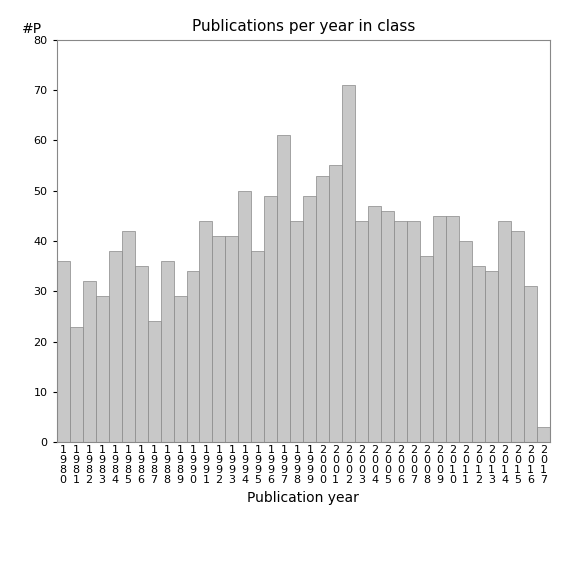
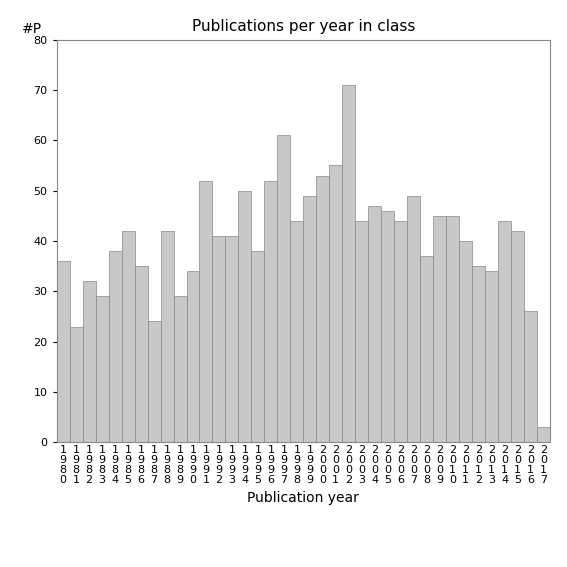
1 9 8 8: 36 -> 42
1 9 9 1: 44 -> 52
1 9 9 6: 49 -> 52
2 0 0 7: 44 -> 49
2 0 1 6: 31 -> 26
